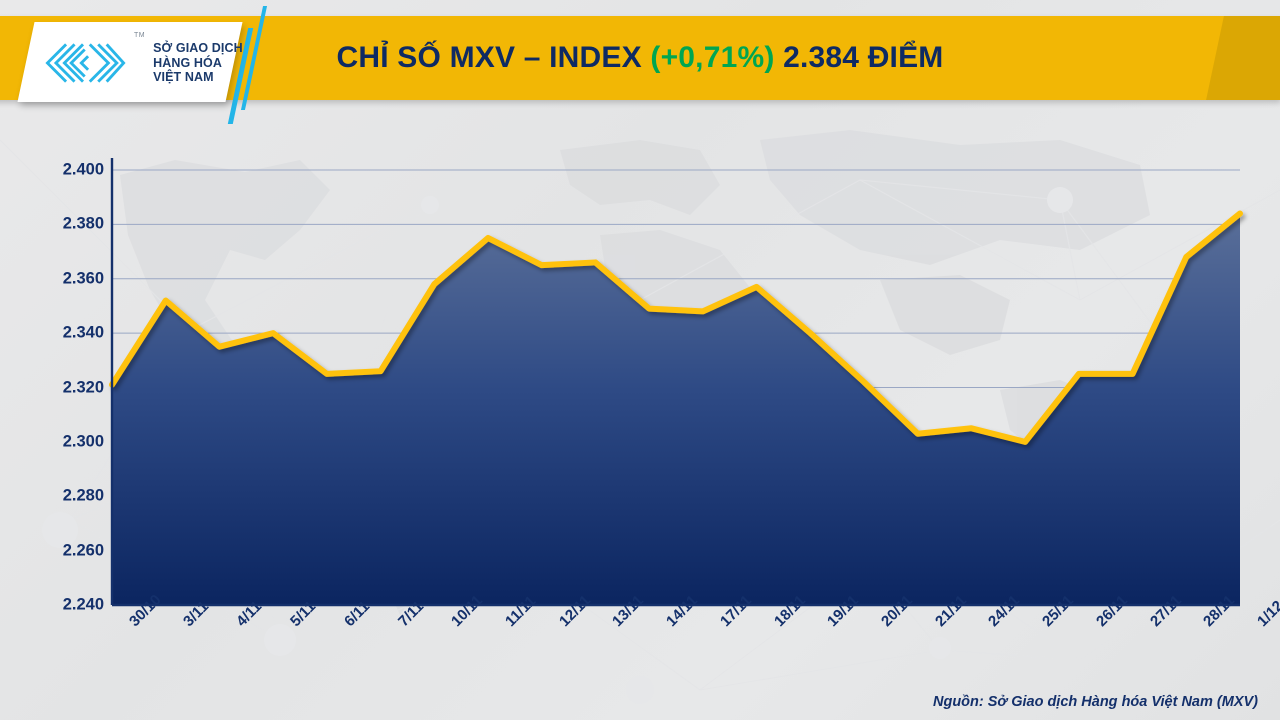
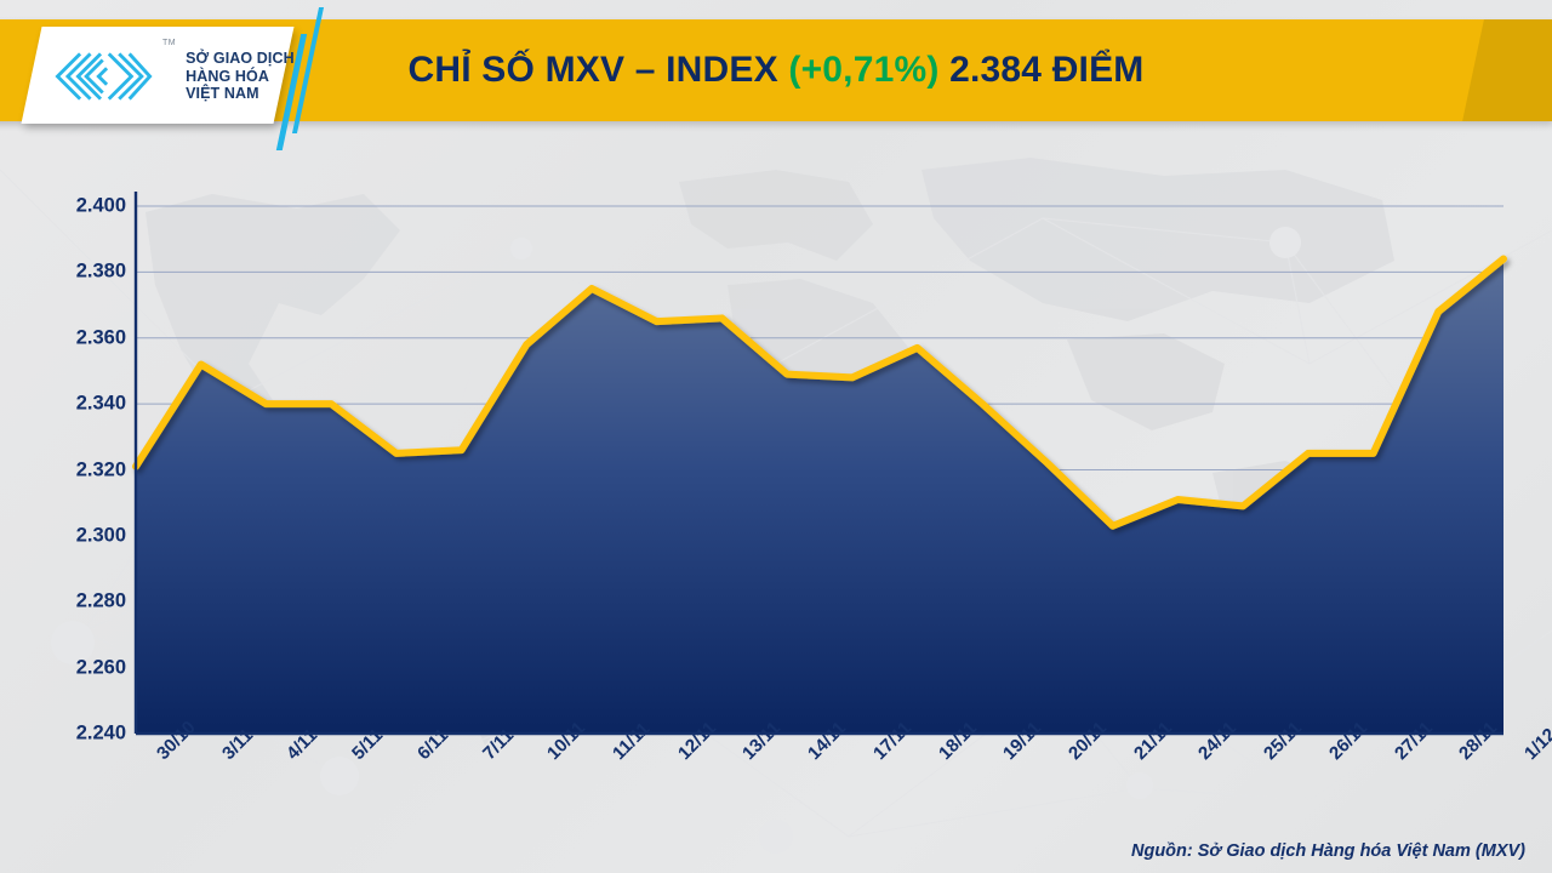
4/11: 2335 -> 2340
24/11: 2305 -> 2311
25/11: 2300 -> 2309
